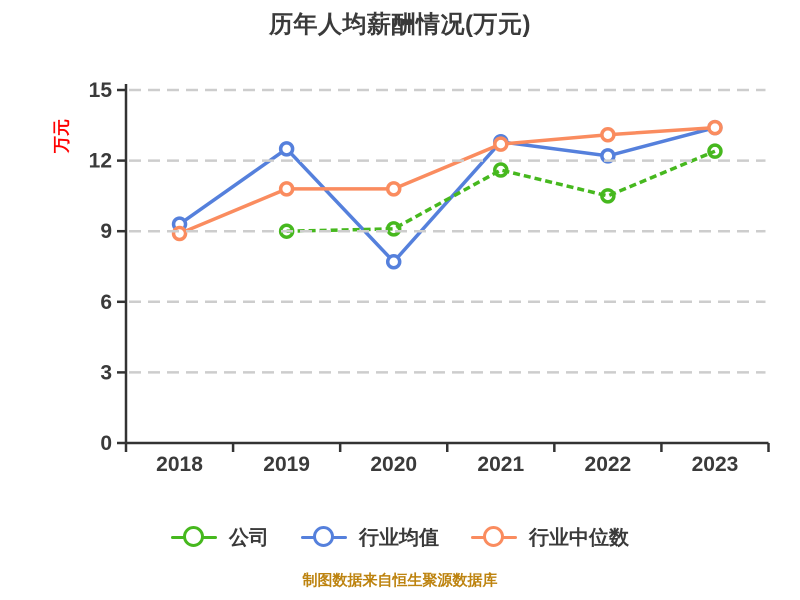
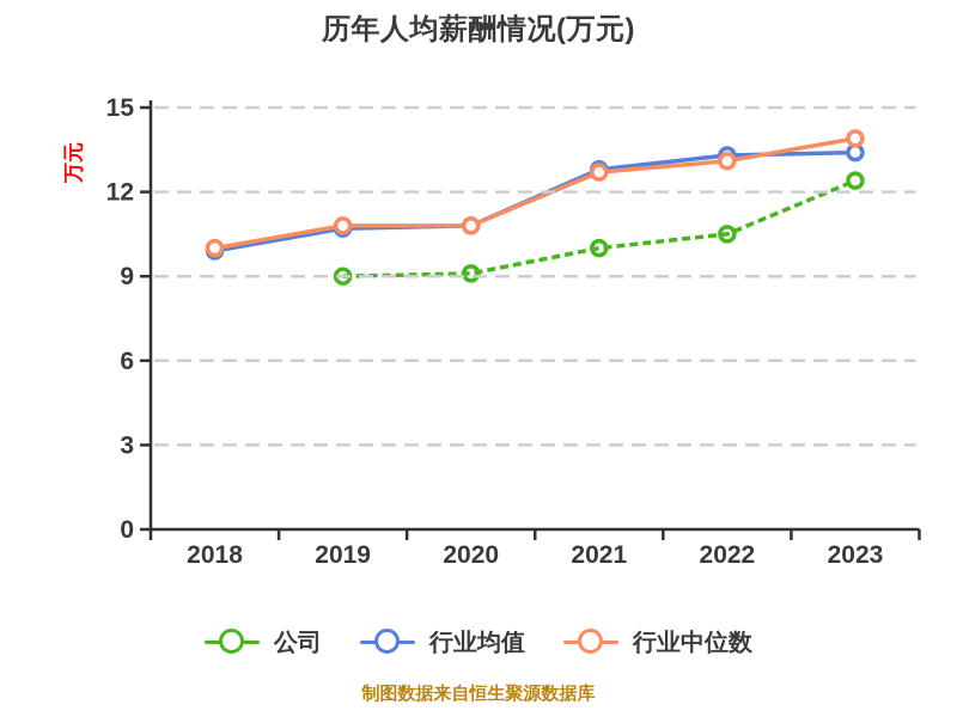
行业均值/2018: 9.3 -> 9.9
行业中位数/2018: 8.9 -> 10.0
行业均值/2019: 12.5 -> 10.7
行业均值/2020: 7.7 -> 10.8
公司/2021: 11.6 -> 10.0
行业均值/2022: 12.2 -> 13.3
行业中位数/2023: 13.4 -> 13.9
